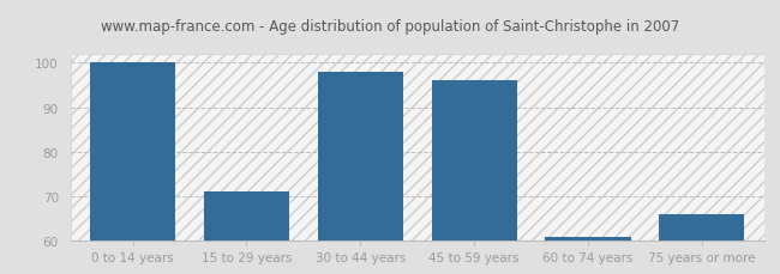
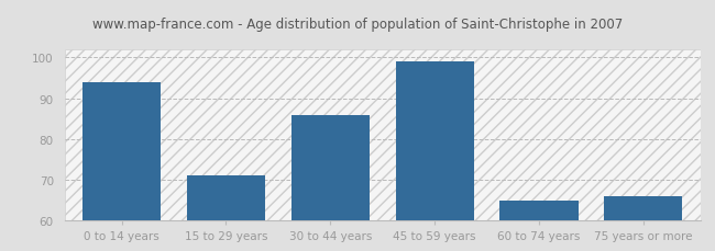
0 to 14 years: 100 -> 94
30 to 44 years: 98 -> 86
45 to 59 years: 96 -> 99
60 to 74 years: 61 -> 65
